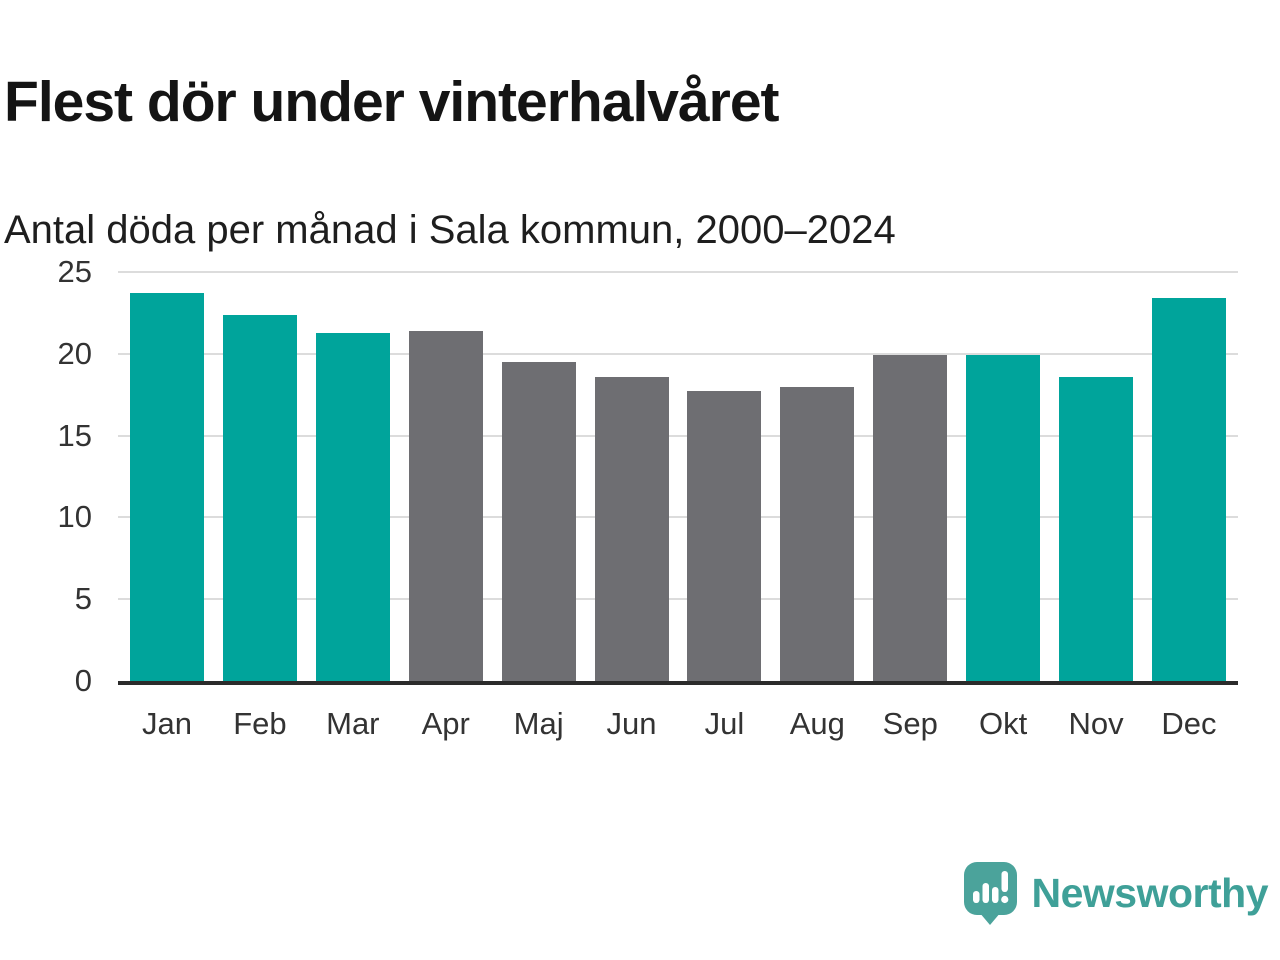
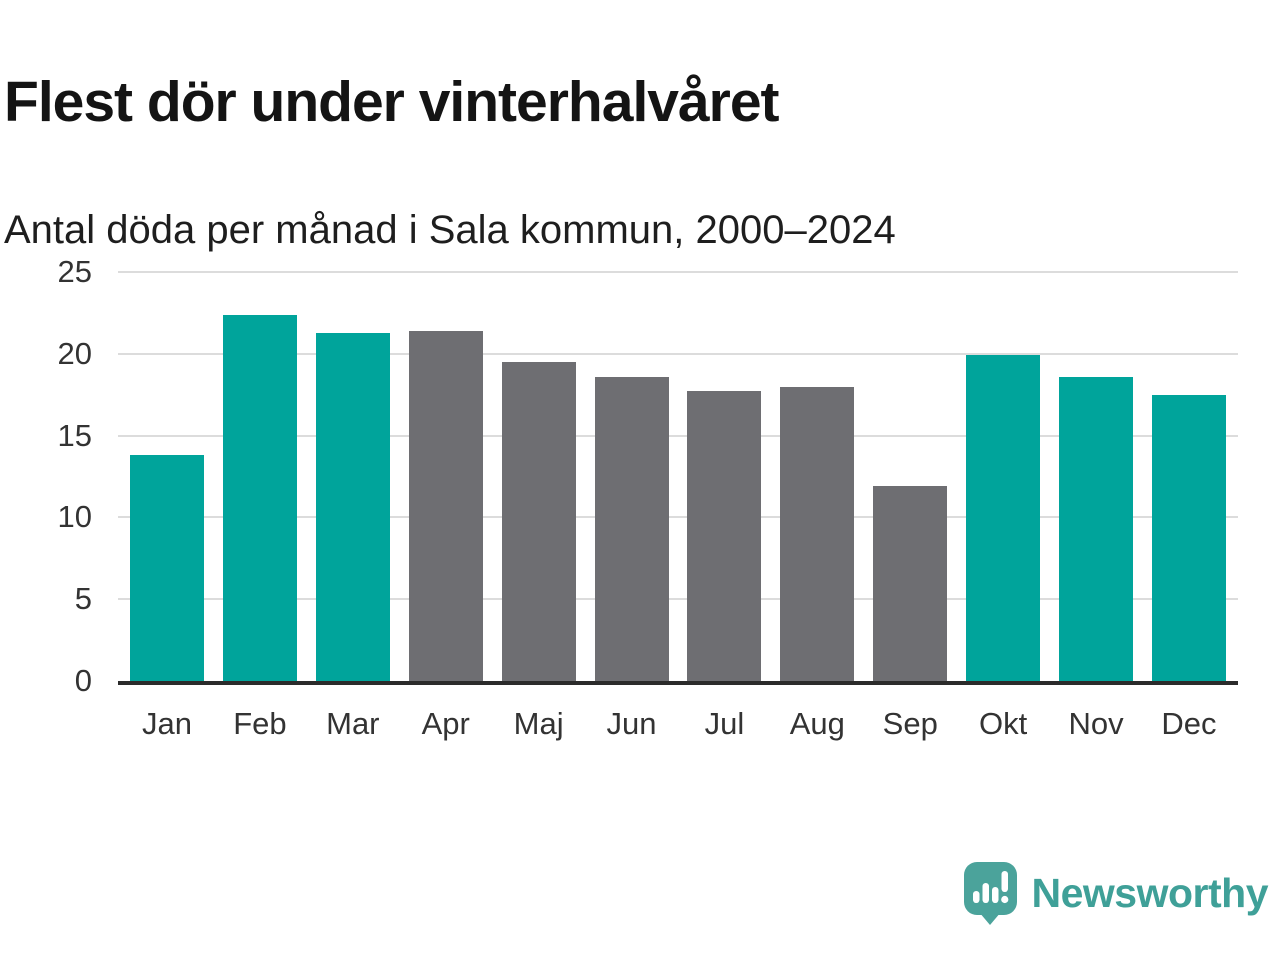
Jan: 23.7 -> 13.8
Sep: 19.9 -> 11.9
Dec: 23.4 -> 17.5
